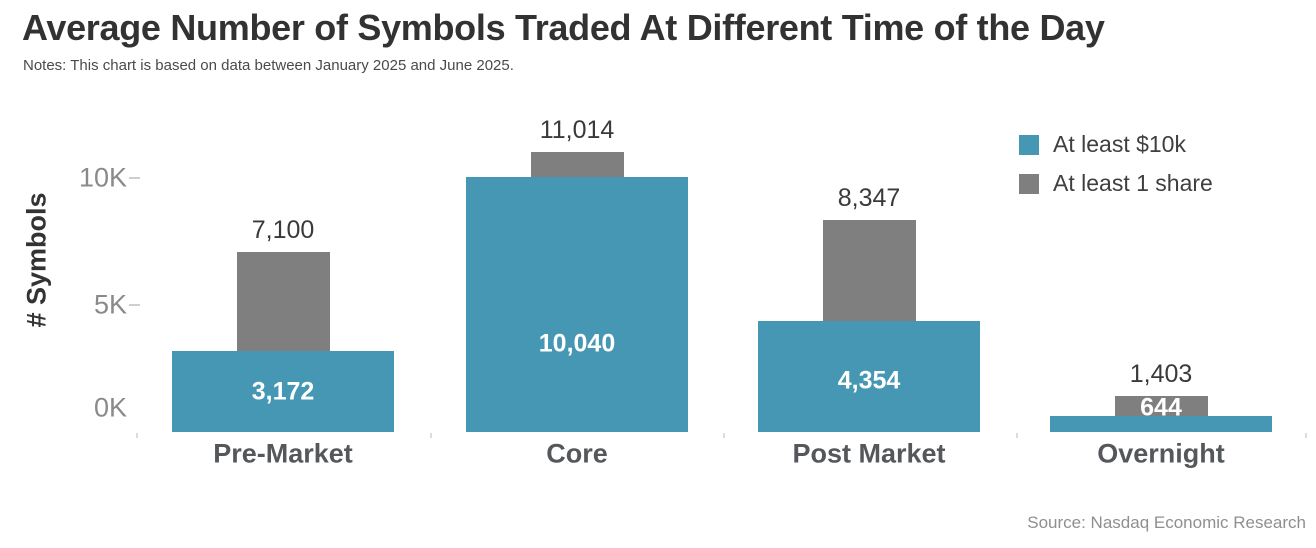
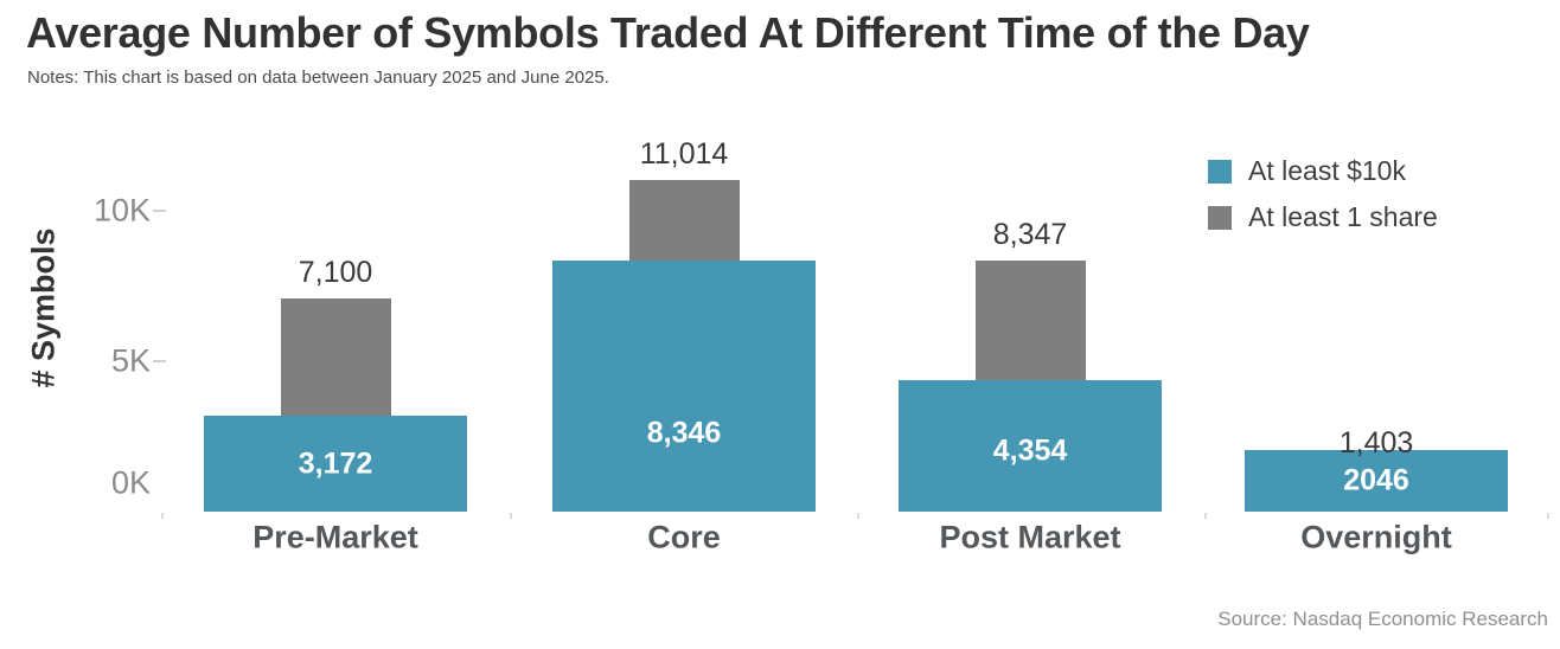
At least $10k/Core: 10,040 -> 8,346
At least $10k/Overnight: 644 -> 2046
